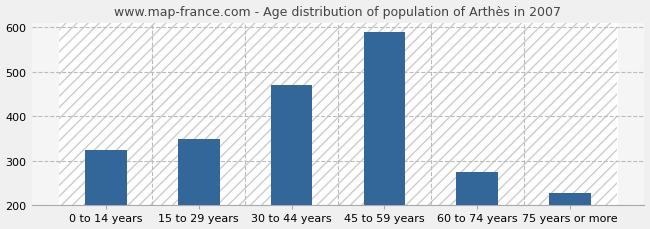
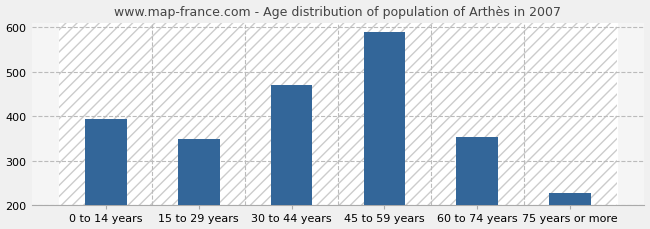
0 to 14 years: 325 -> 393
60 to 74 years: 275 -> 354
